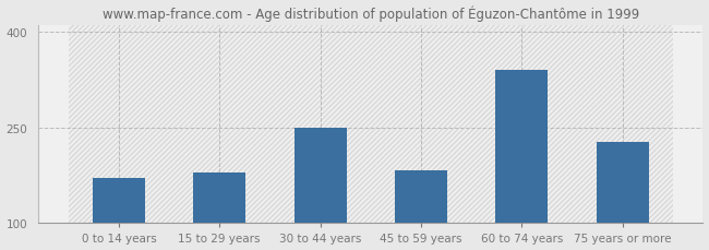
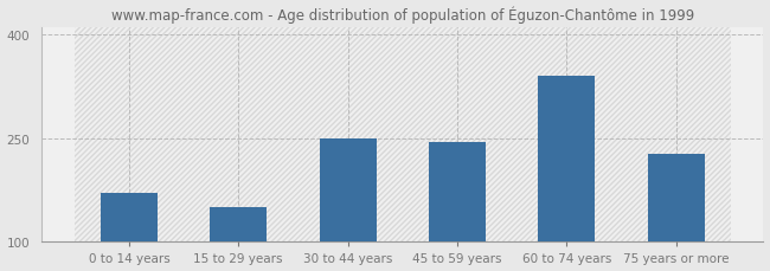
15 to 29 years: 180 -> 150
45 to 59 years: 182 -> 245
